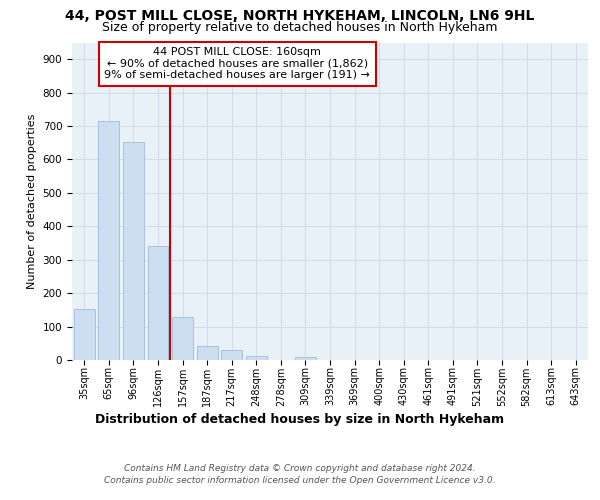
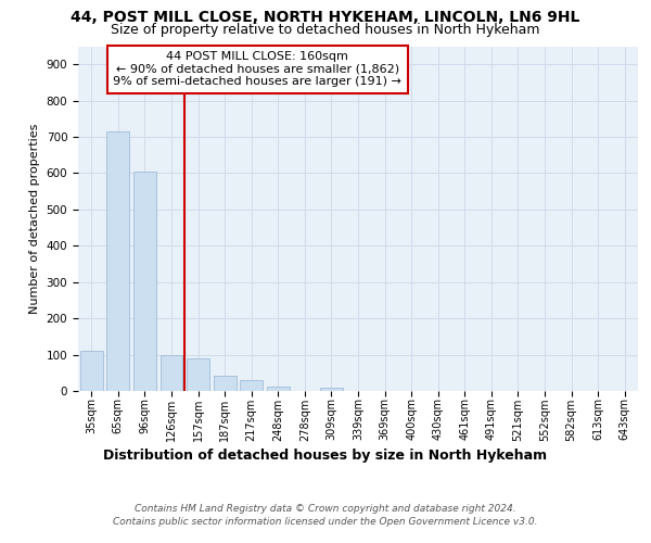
35sqm: 152 -> 110
96sqm: 652 -> 605
126sqm: 340 -> 100
157sqm: 128 -> 90
